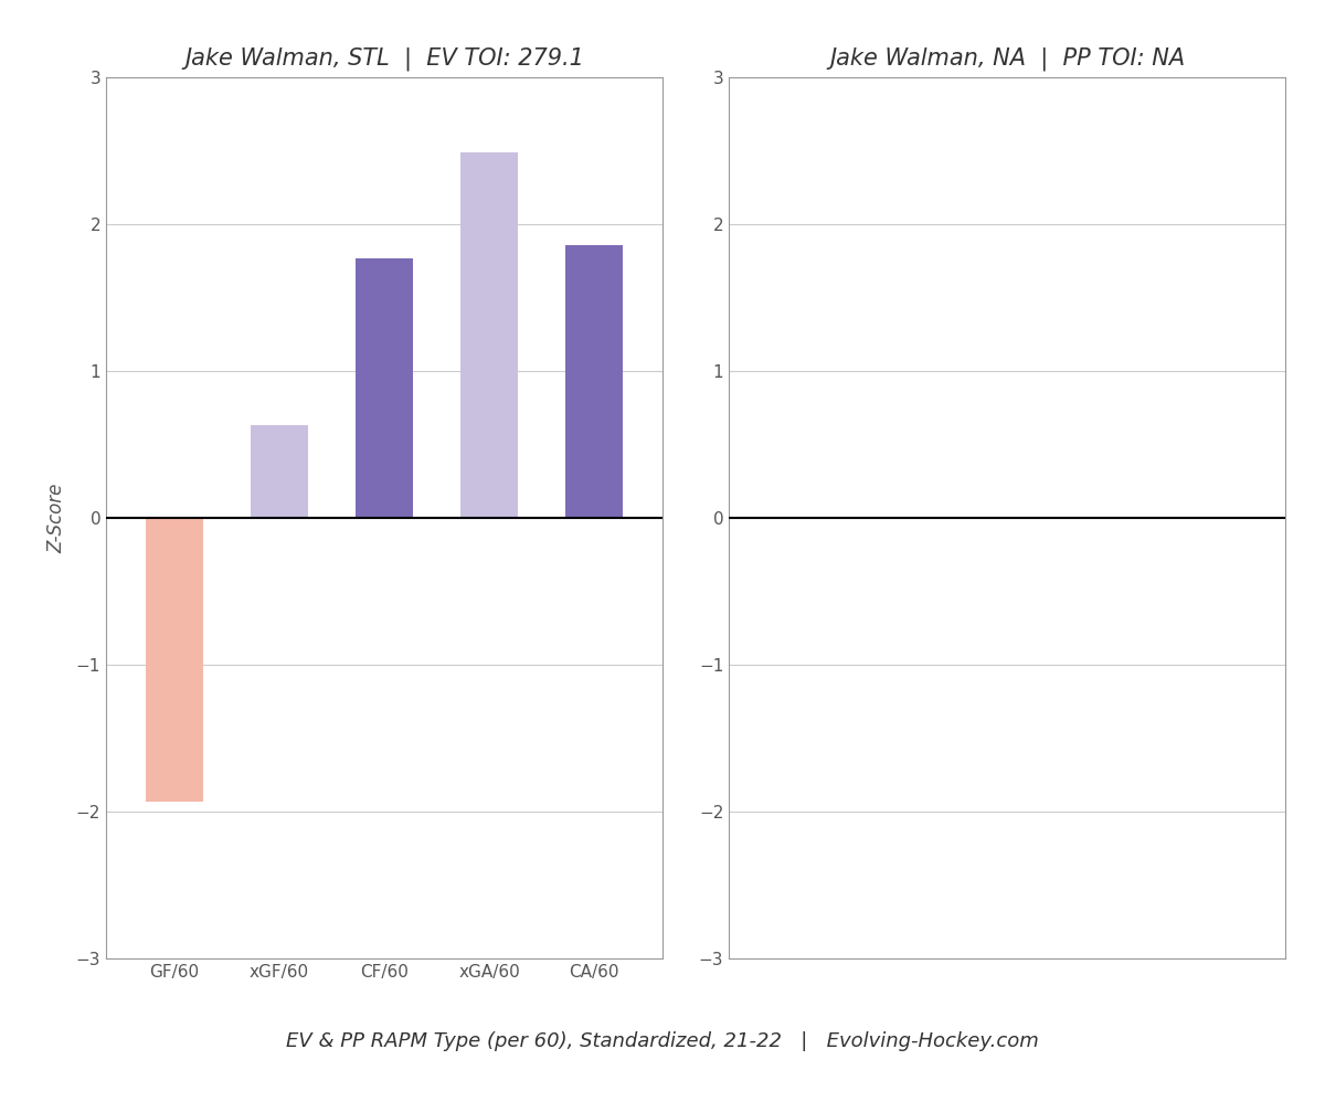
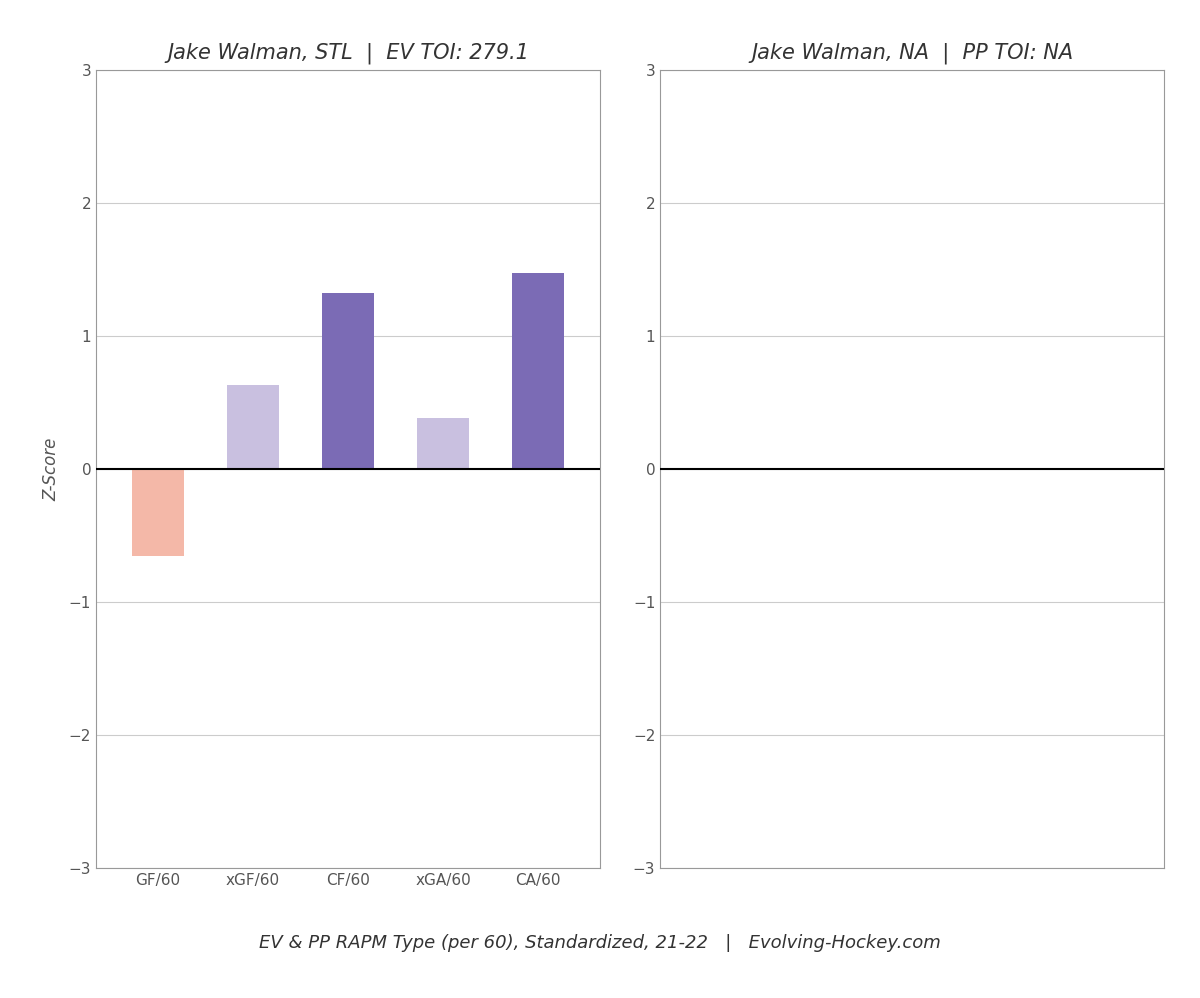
GF/60: -1.93 -> -0.65
CF/60: 1.77 -> 1.32
xGA/60: 2.49 -> 0.38
CA/60: 1.86 -> 1.47
